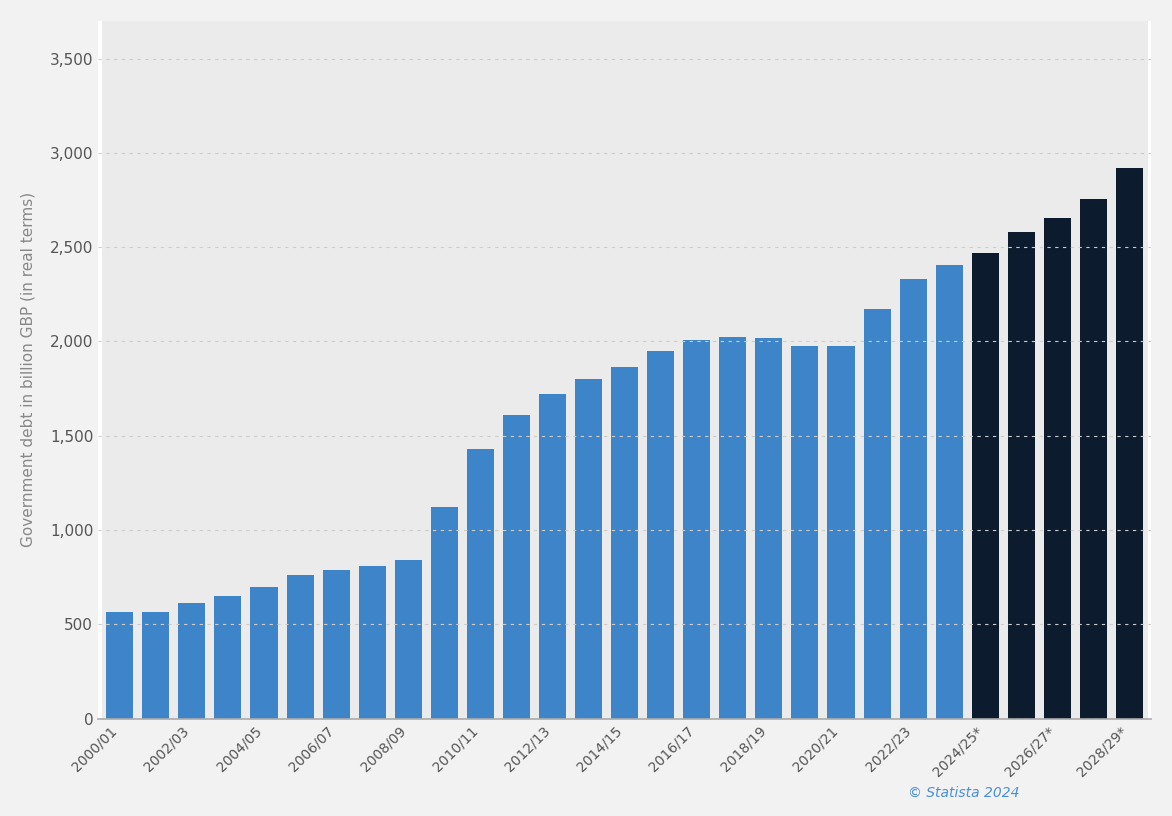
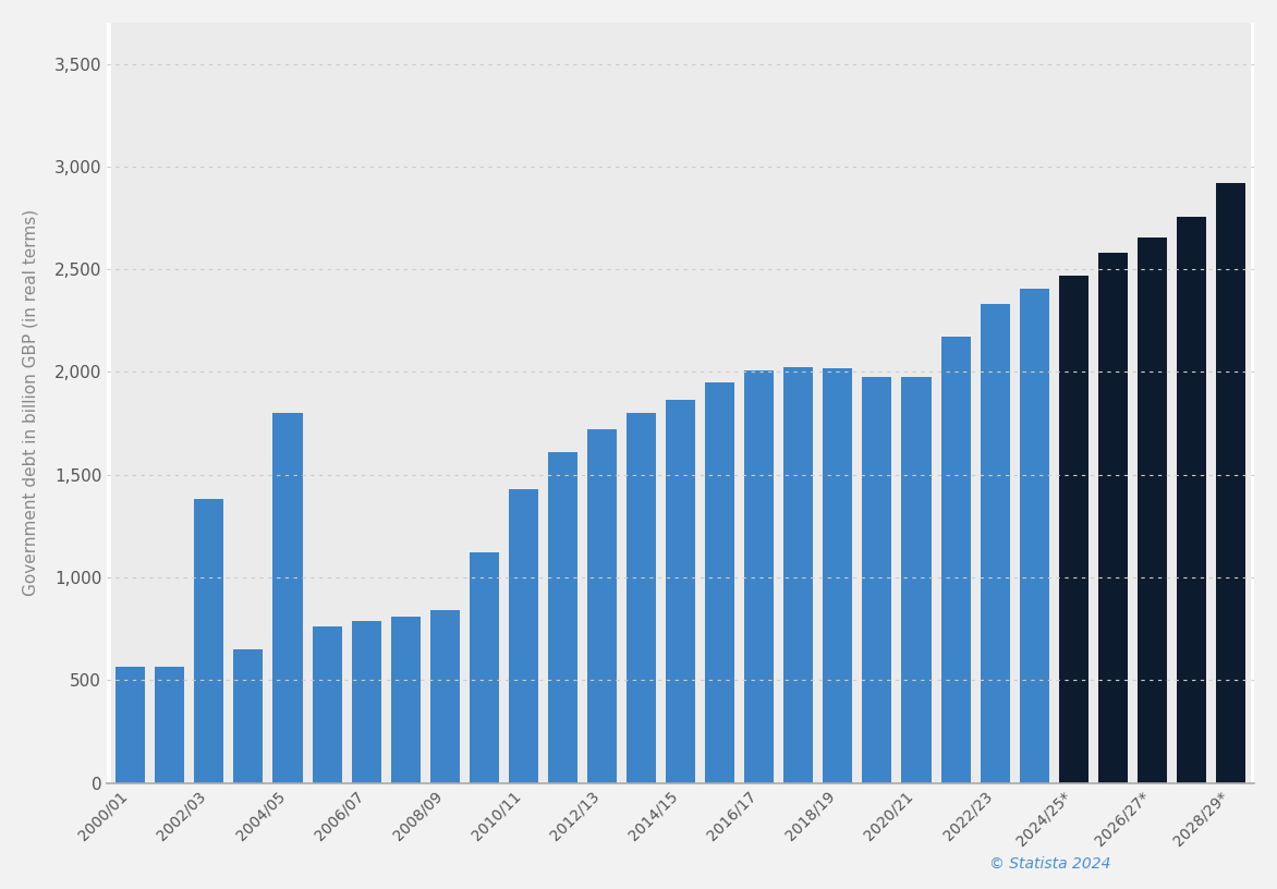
2002/03: 620 -> 1,380
2004/05: 700 -> 1,800
